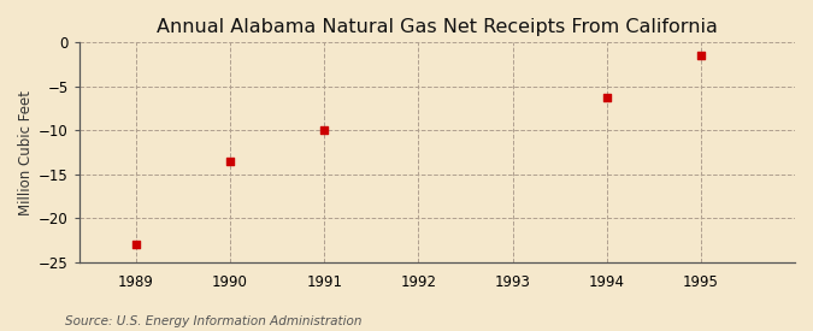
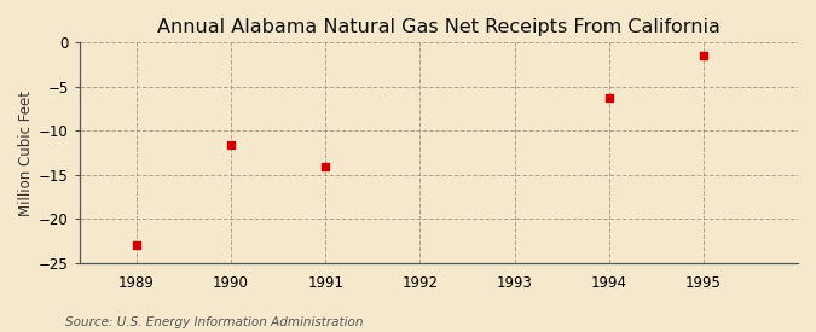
1990: -13.5 -> -11.6
1991: -10.0 -> -14.0
